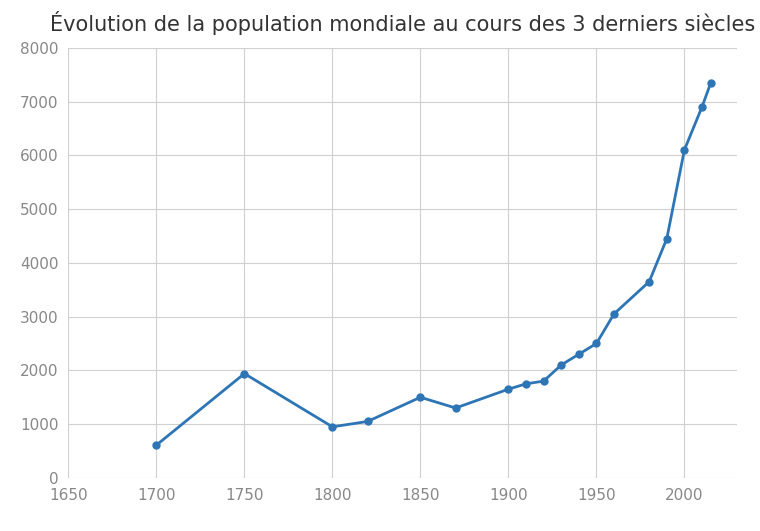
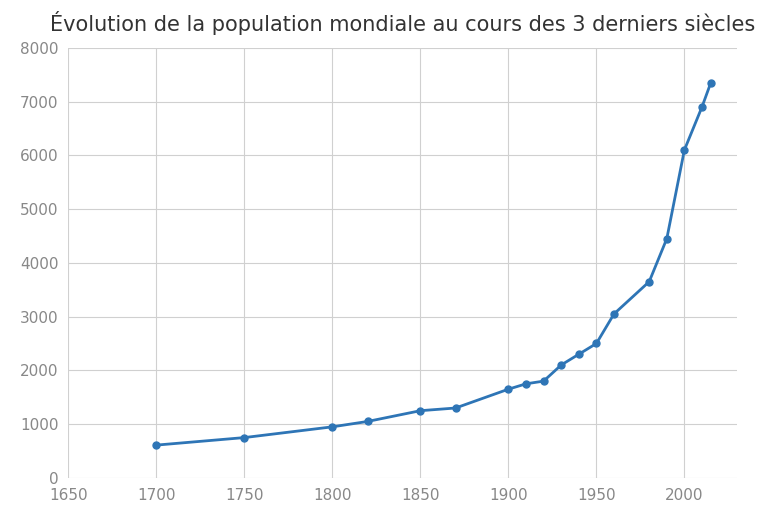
1750: 1940 -> 750
1850: 1500 -> 1250
